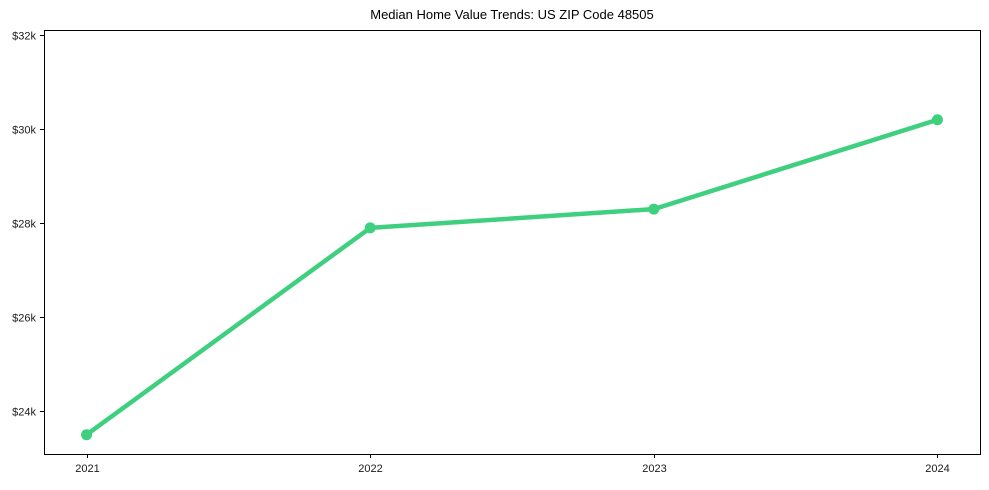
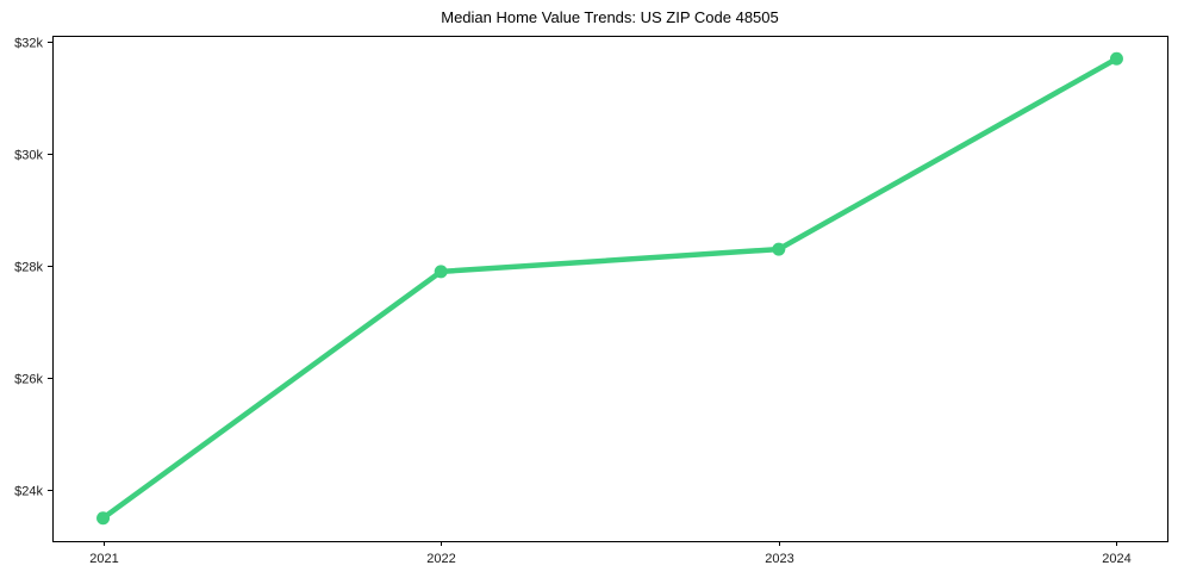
2024: $30.2k -> $31.7k
